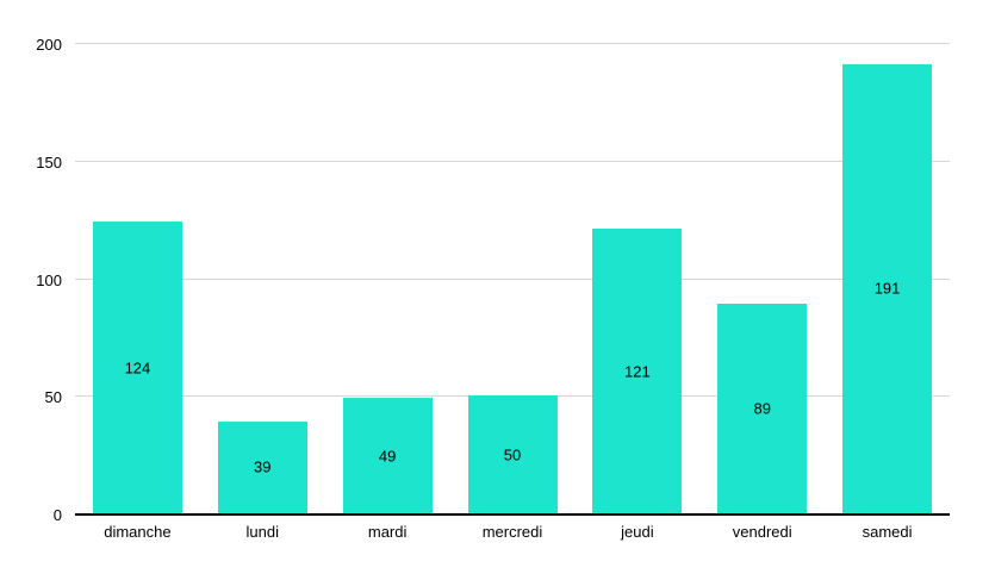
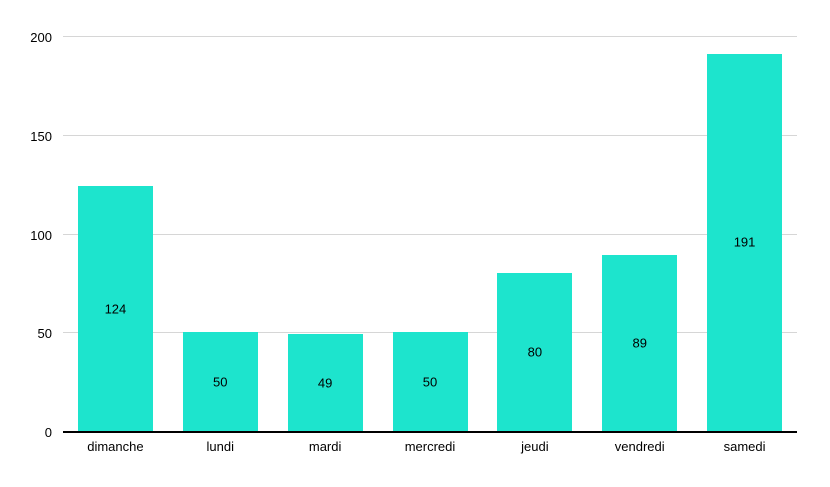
lundi: 39 -> 50
jeudi: 121 -> 80
